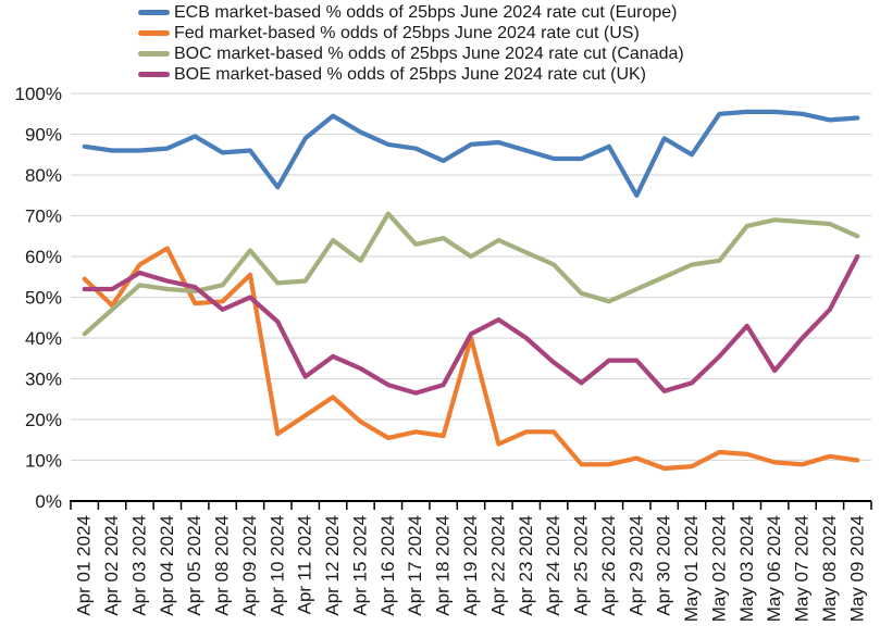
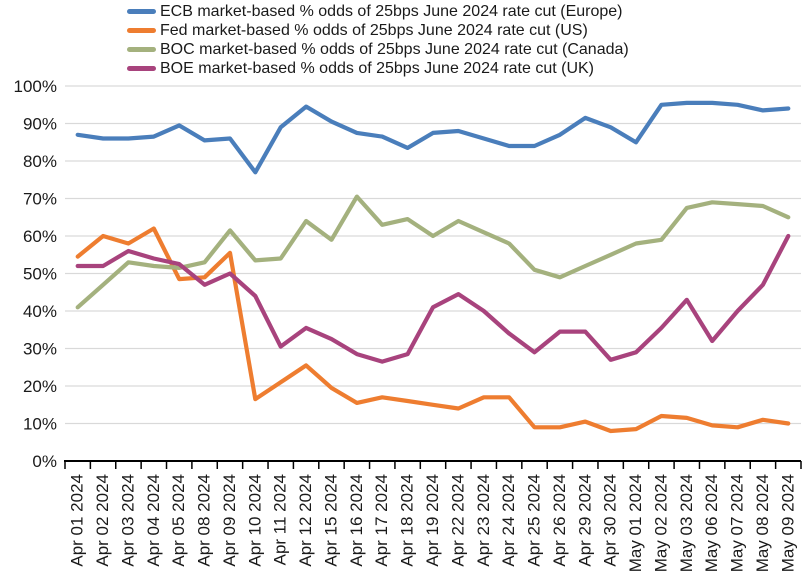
Fed market-based % odds of 25bps June 2024 rate cut (US)/Apr 02 2024: 48% -> 60%
Fed market-based % odds of 25bps June 2024 rate cut (US)/Apr 19 2024: 40% -> 15%
ECB market-based % odds of 25bps June 2024 rate cut (Europe)/Apr 29 2024: 75% -> 92%
